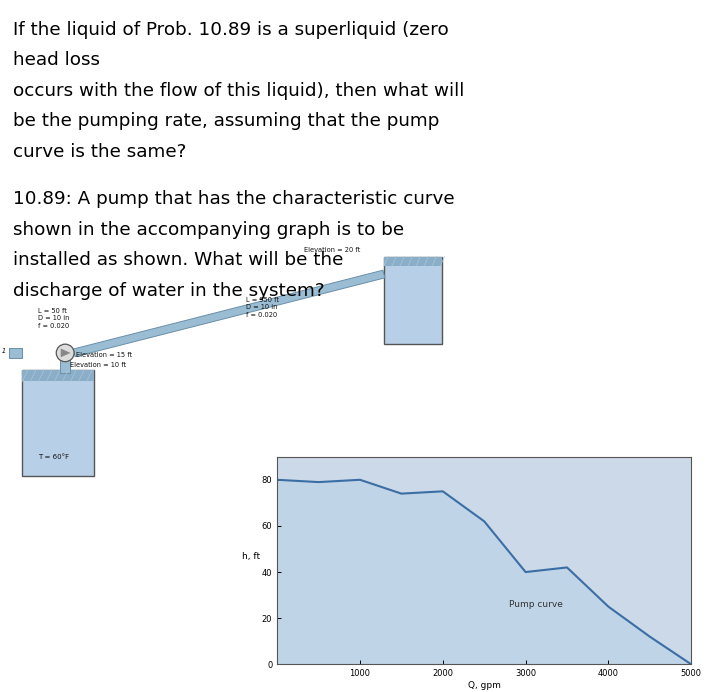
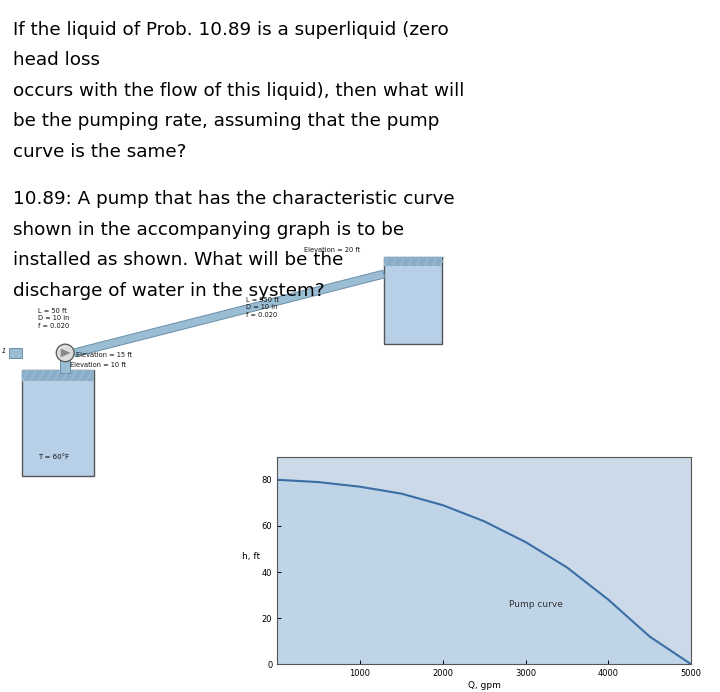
1000: 80 -> 77
2000: 75 -> 69
3000: 40 -> 53
4000: 25 -> 28
